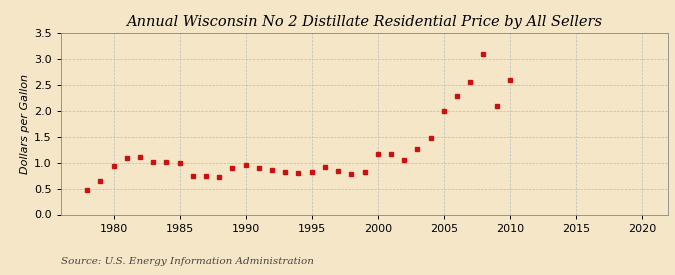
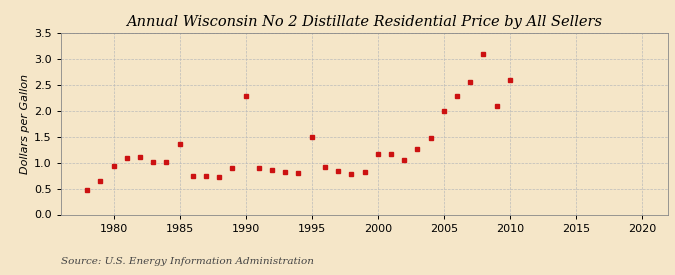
1985: 1.00 -> 1.36
1990: 0.95 -> 2.28
1995: 0.82 -> 1.50
